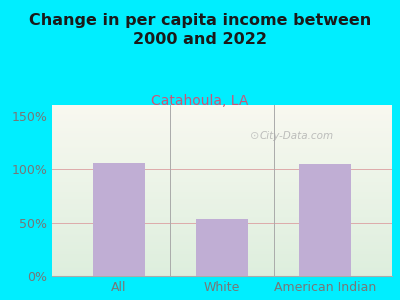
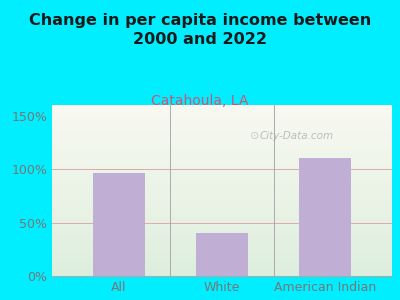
All: 106% -> 96%
White: 53% -> 40%
American Indian: 105% -> 110%
